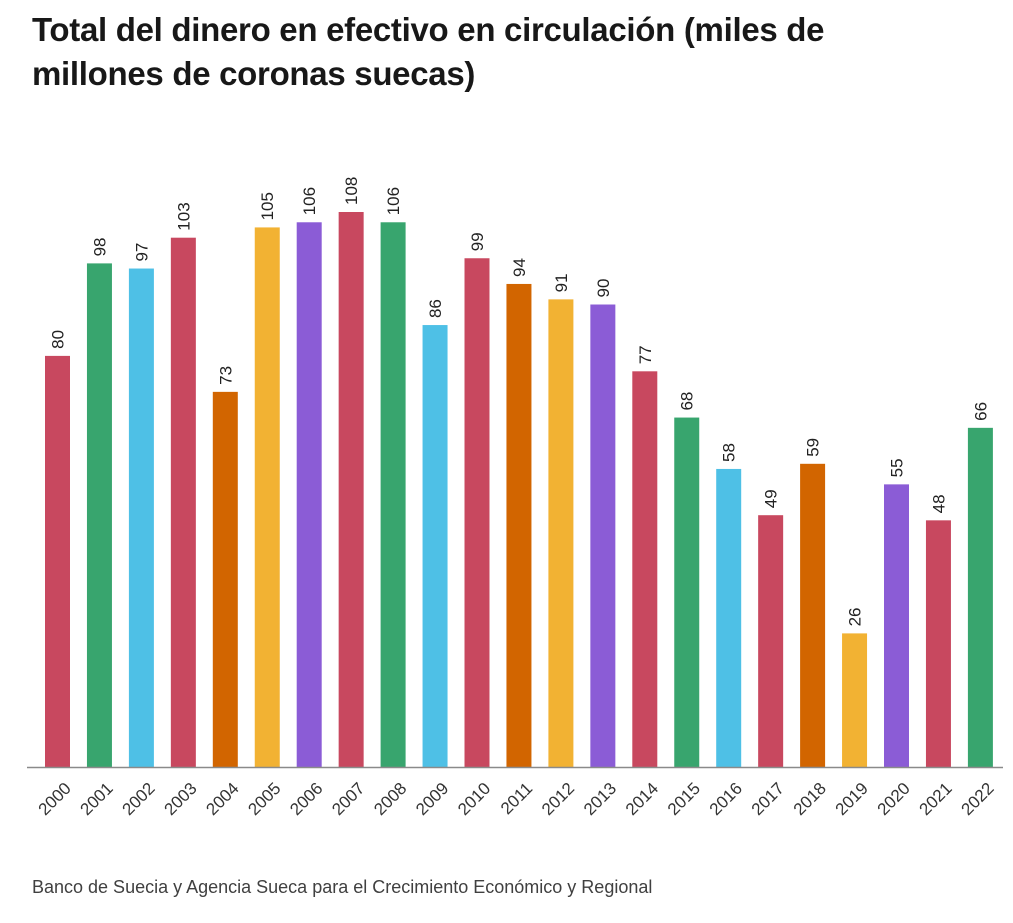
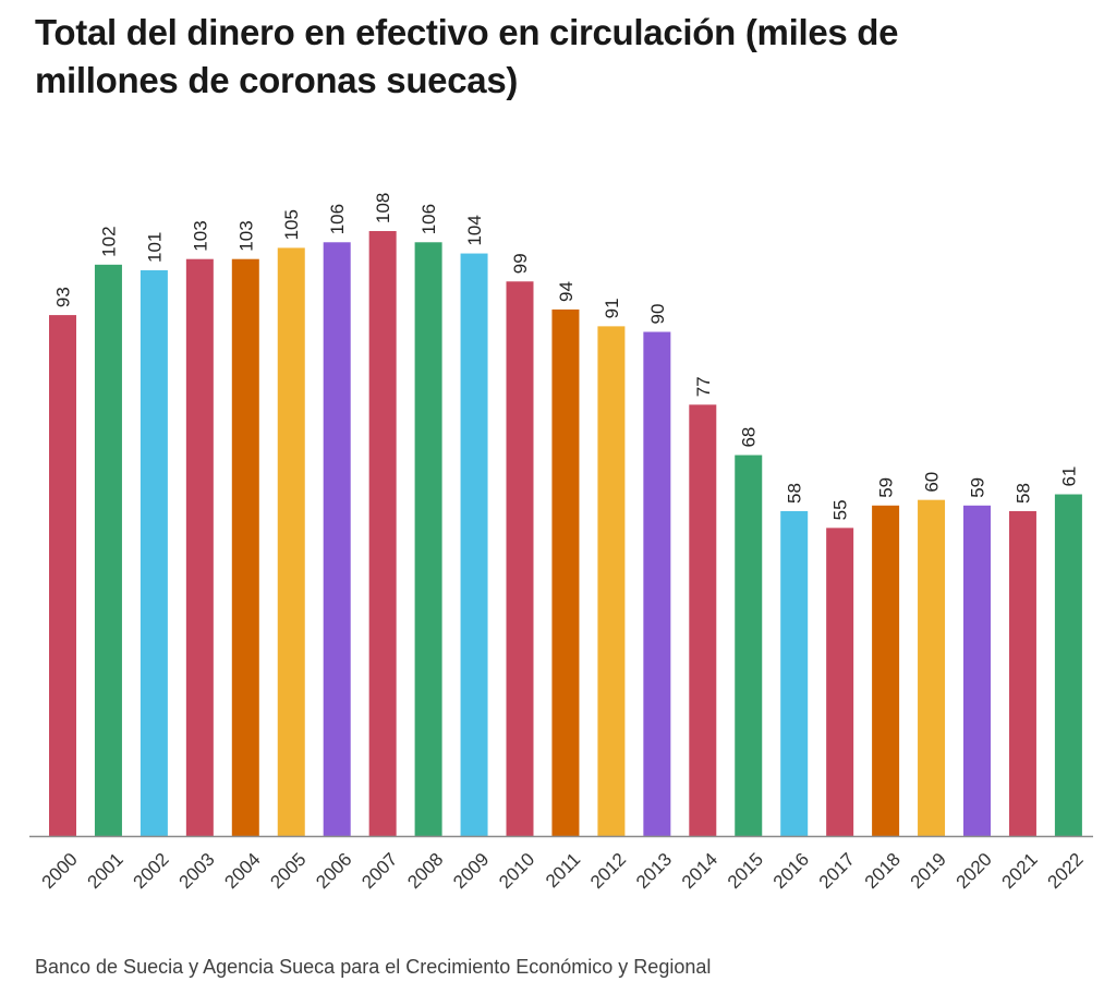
2000: 80 -> 93
2001: 98 -> 102
2002: 97 -> 101
2004: 73 -> 103
2009: 86 -> 104
2017: 49 -> 55
2019: 26 -> 60
2020: 55 -> 59
2021: 48 -> 58
2022: 66 -> 61
